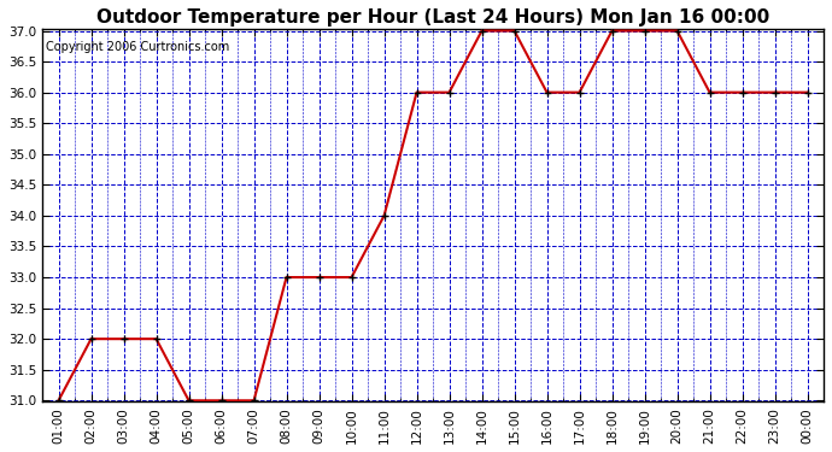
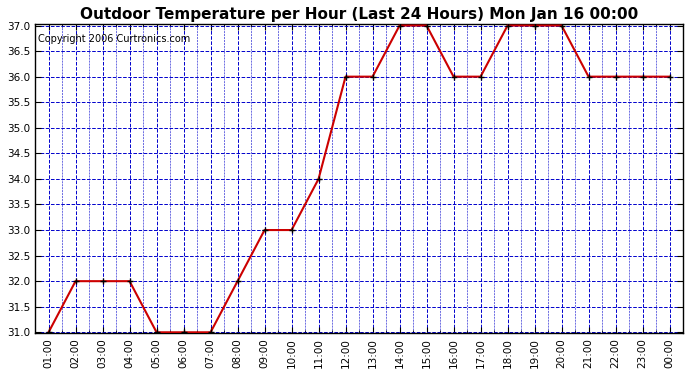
08:00: 33 -> 32
